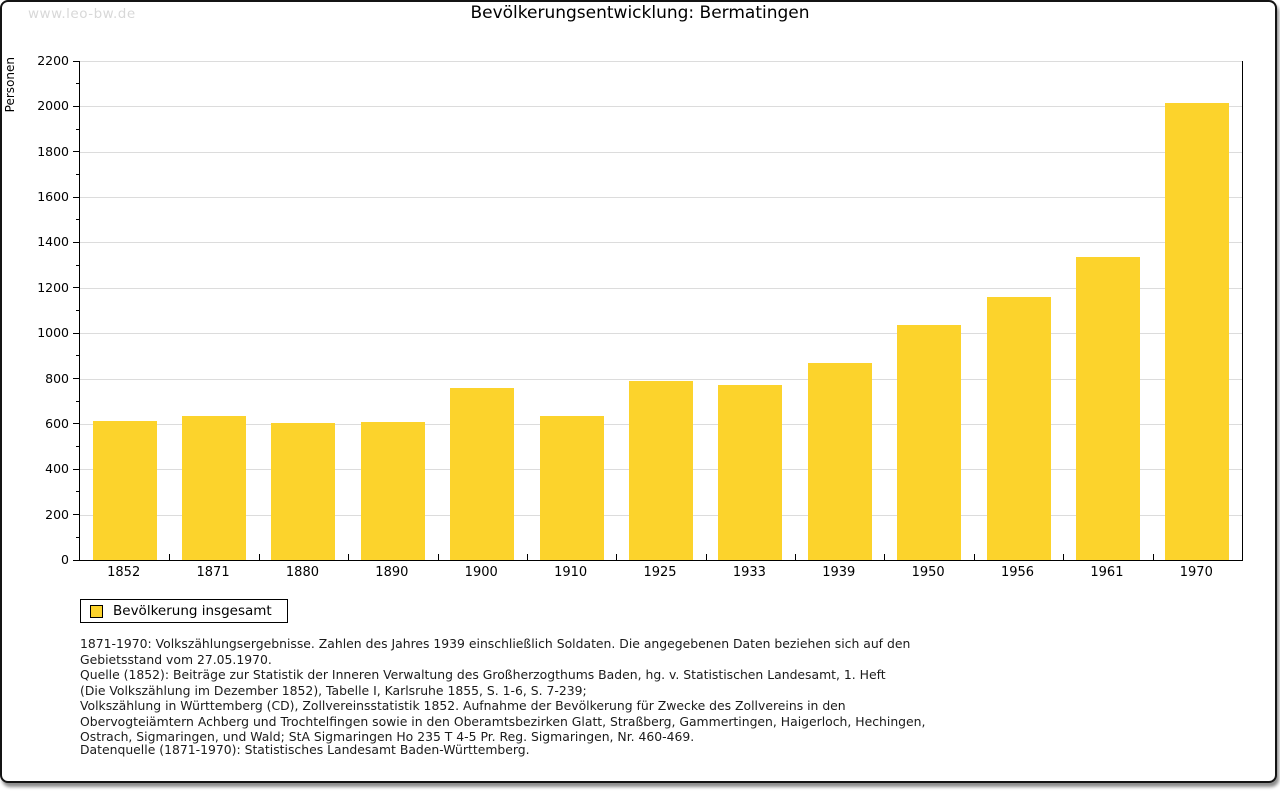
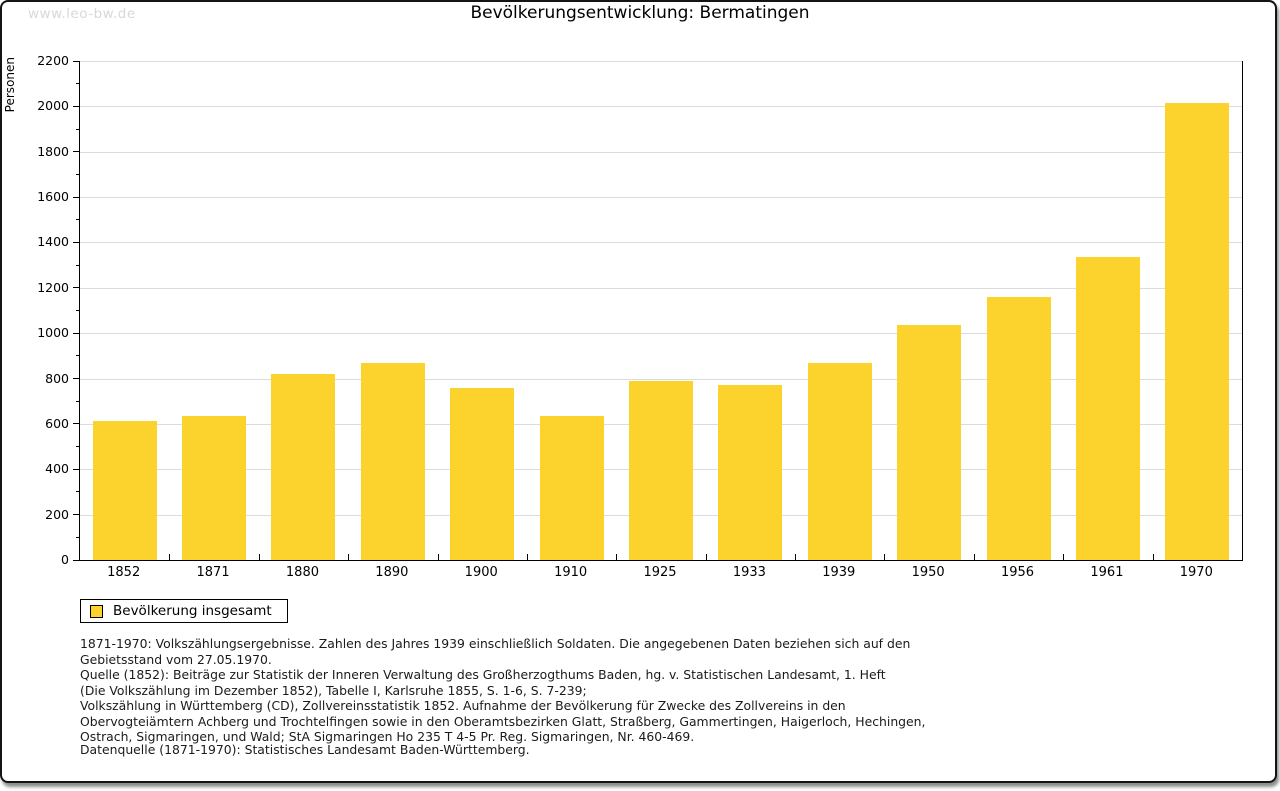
1880: 600 -> 820
1890: 610 -> 870
